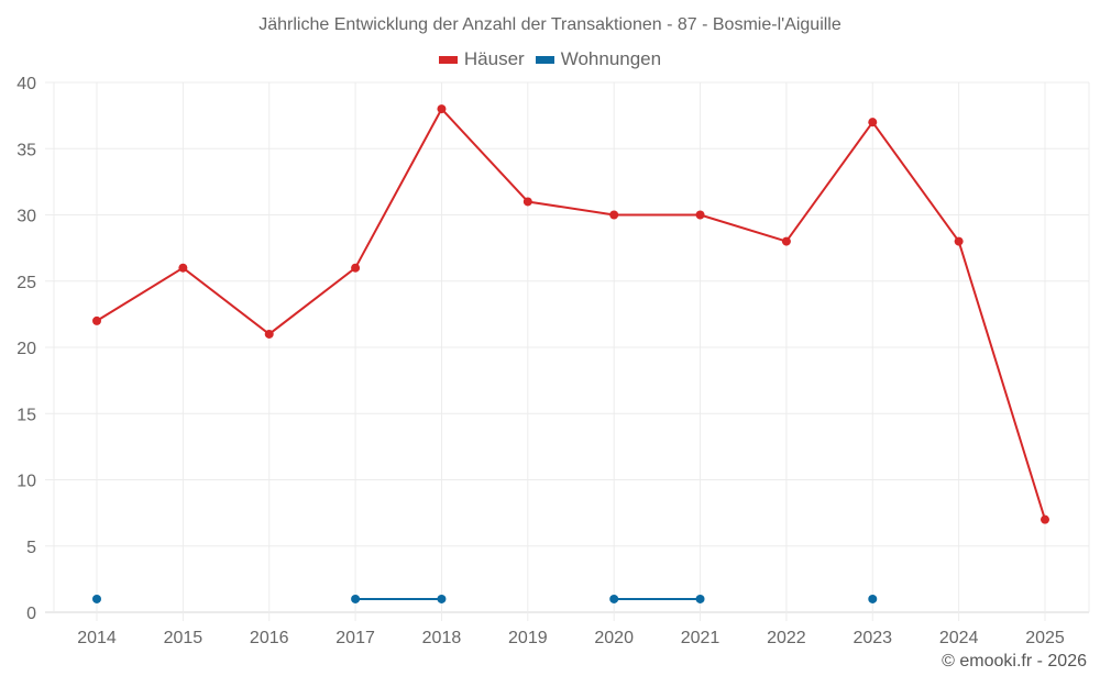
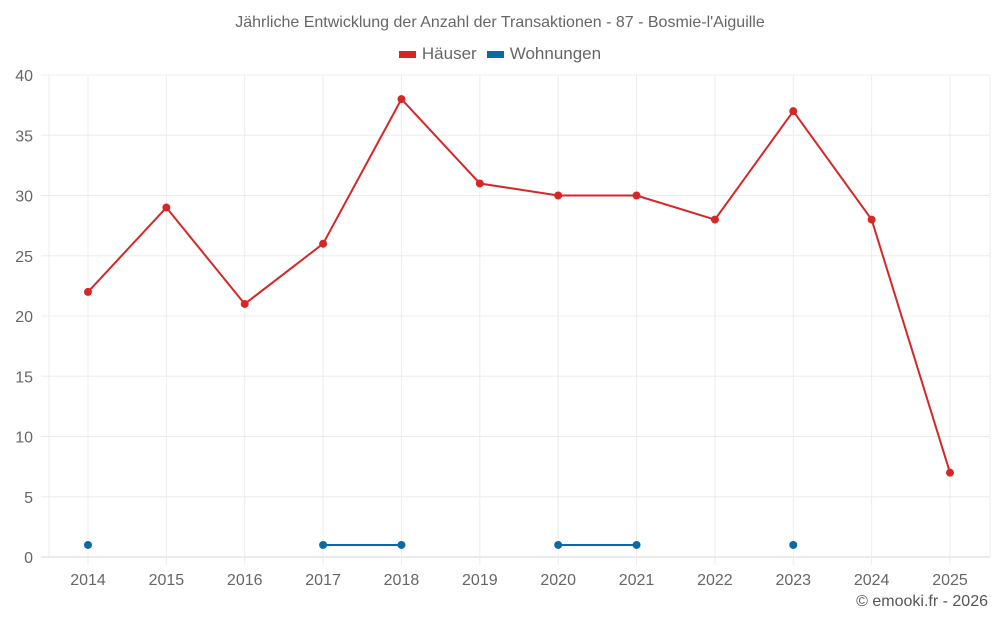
Häuser/2015: 26 -> 29
